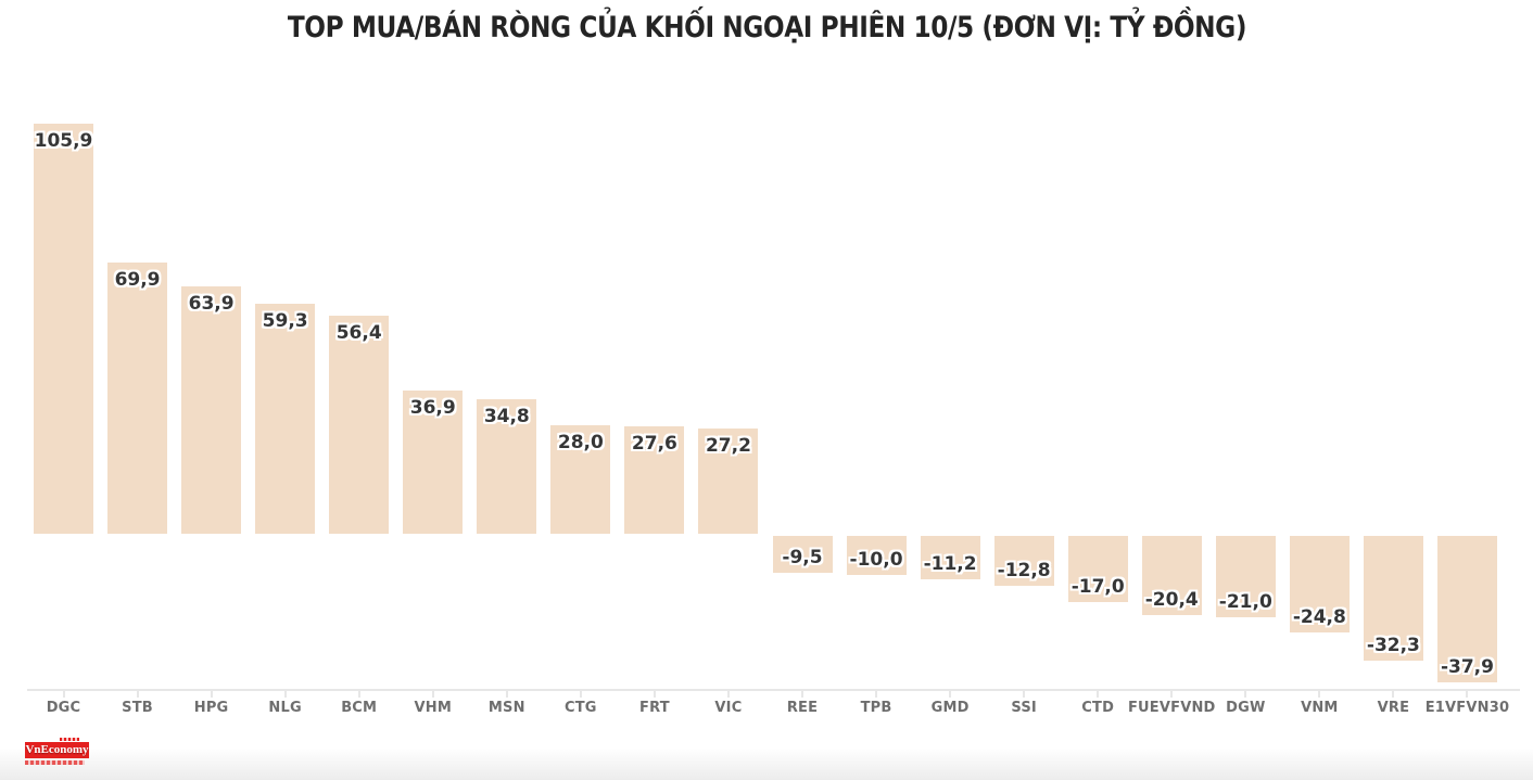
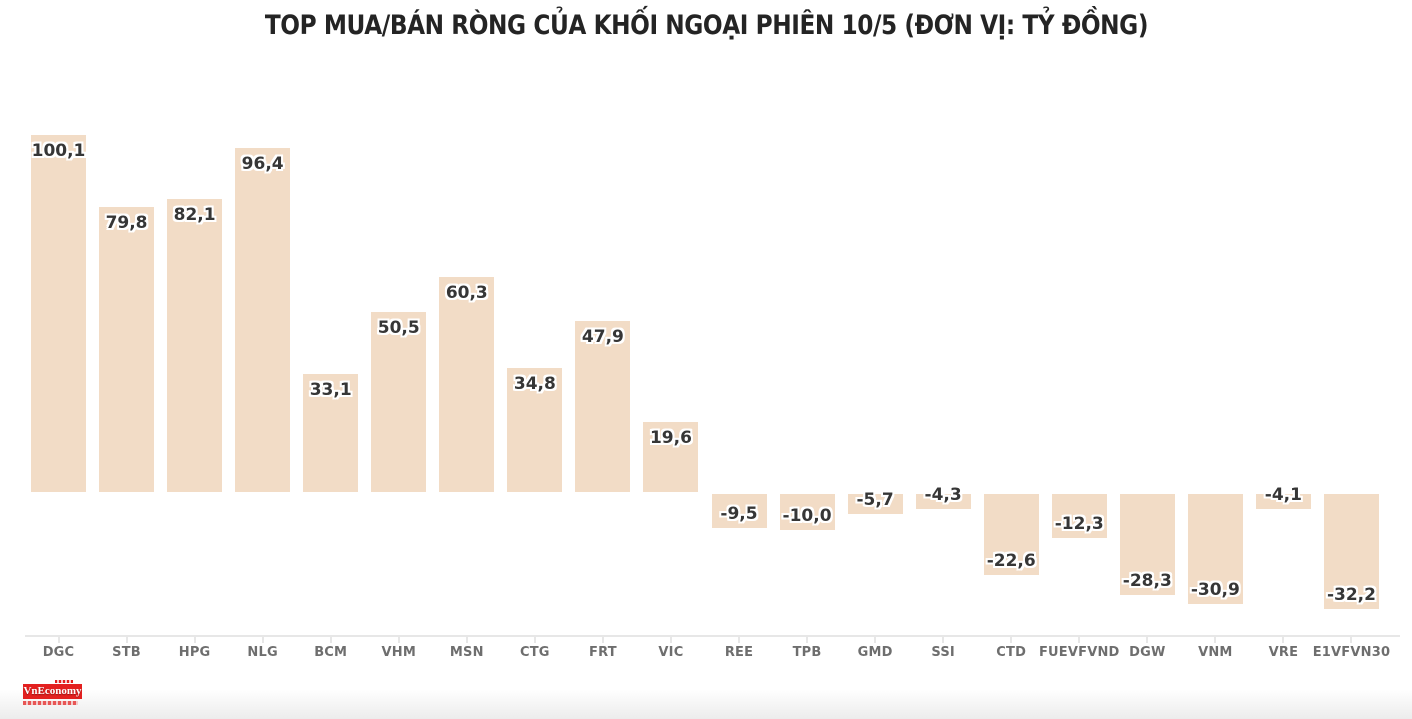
DGC: 105,9 -> 100,1
STB: 69,9 -> 79,8
HPG: 63,9 -> 82,1
NLG: 59,3 -> 96,4
BCM: 56,4 -> 33,1
VHM: 36,9 -> 50,5
MSN: 34,8 -> 60,3
CTG: 28,0 -> 34,8
FRT: 27,6 -> 47,9
VIC: 27,2 -> 19,6
GMD: -11,2 -> -5,7
SSI: -12,8 -> -4,3
CTD: -17,0 -> -22,6
FUEVFVND: -20,4 -> -12,3
DGW: -21,0 -> -28,3
VNM: -24,8 -> -30,9
VRE: -32,3 -> -4,1
E1VFVN30: -37,9 -> -32,2
